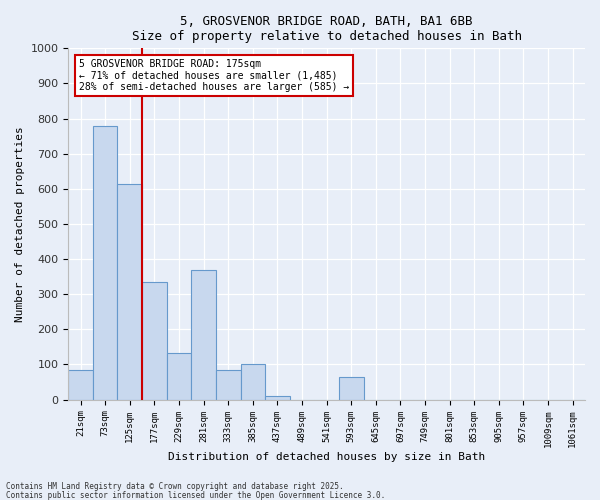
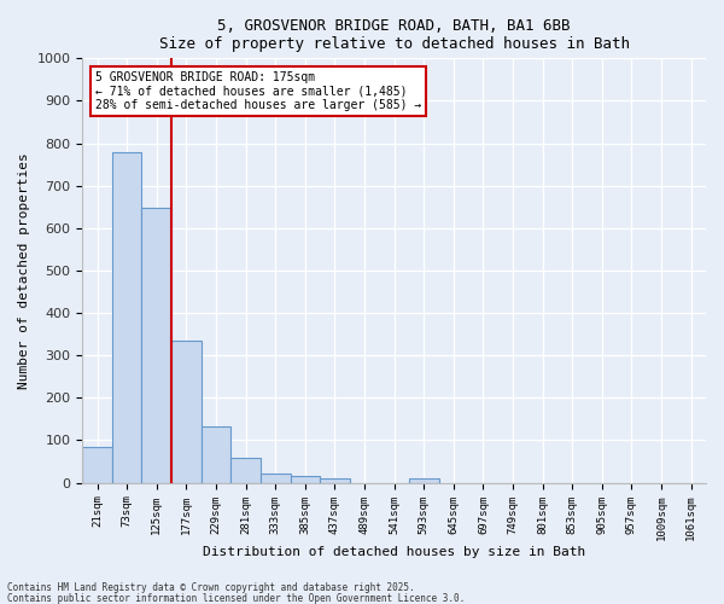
125sqm: 615 -> 648
281sqm: 370 -> 58
333sqm: 85 -> 22
385sqm: 100 -> 17
593sqm: 65 -> 10
